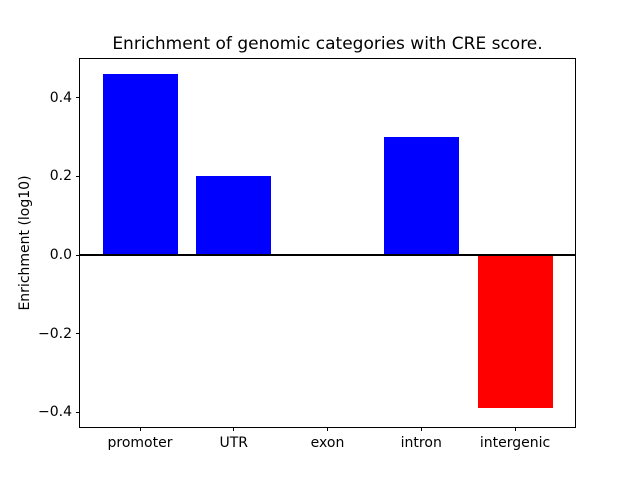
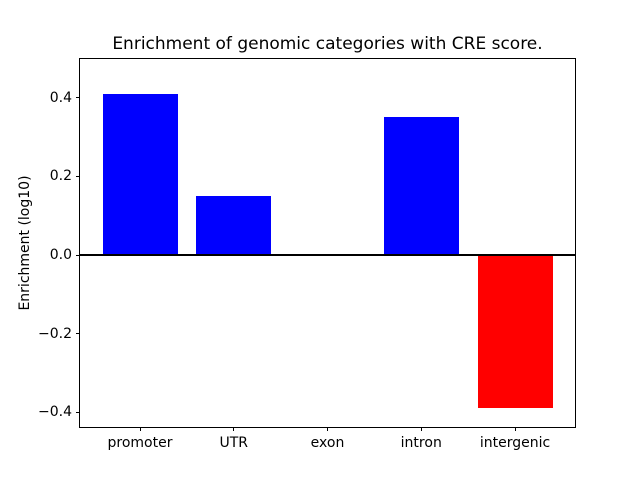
promoter: 0.46 -> 0.41
UTR: 0.20 -> 0.15
intron: 0.30 -> 0.35
